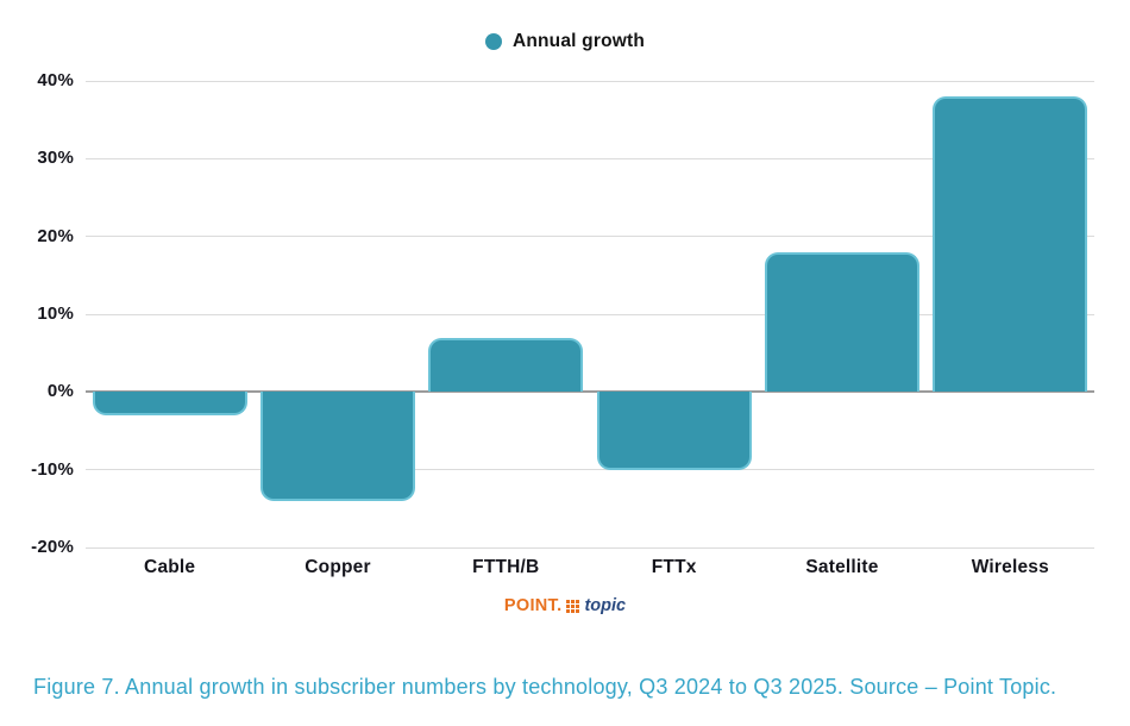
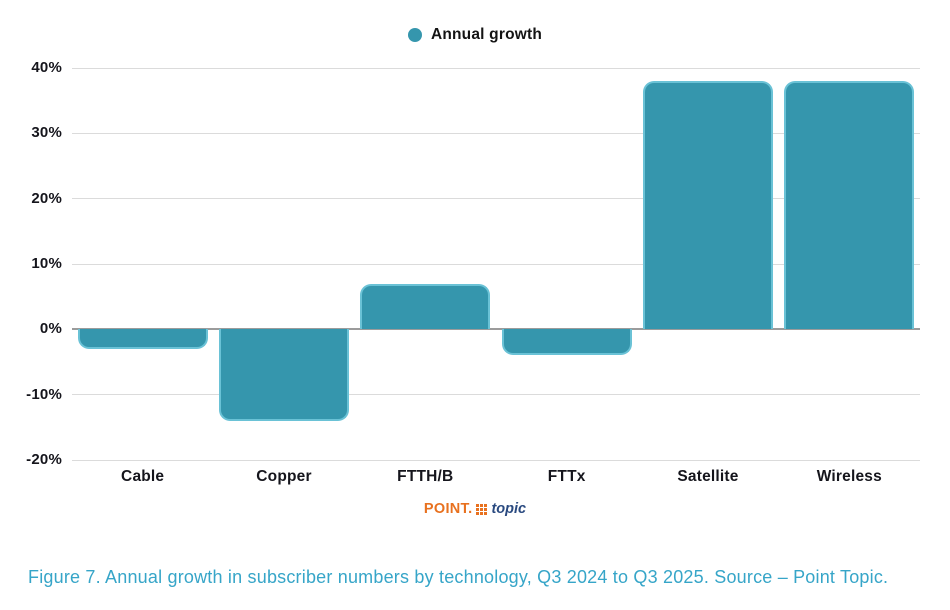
FTTx: -10% -> -4%
Satellite: 18% -> 38%
